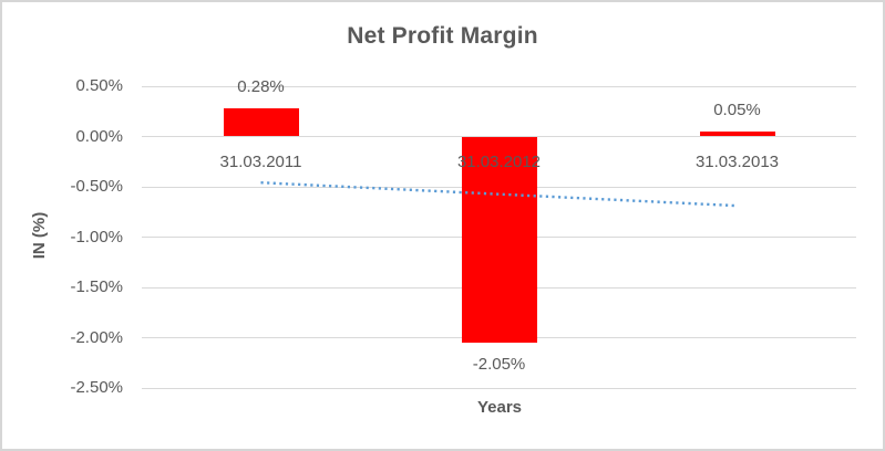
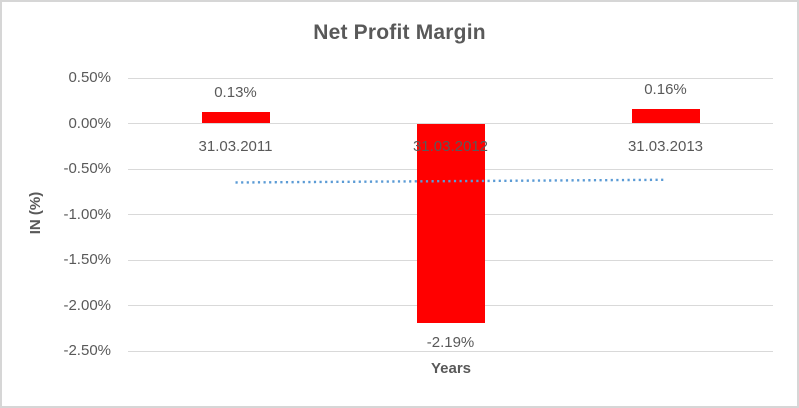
31.03.2011: 0.28% -> 0.13%
31.03.2012: -2.05% -> -2.19%
31.03.2013: 0.05% -> 0.16%
